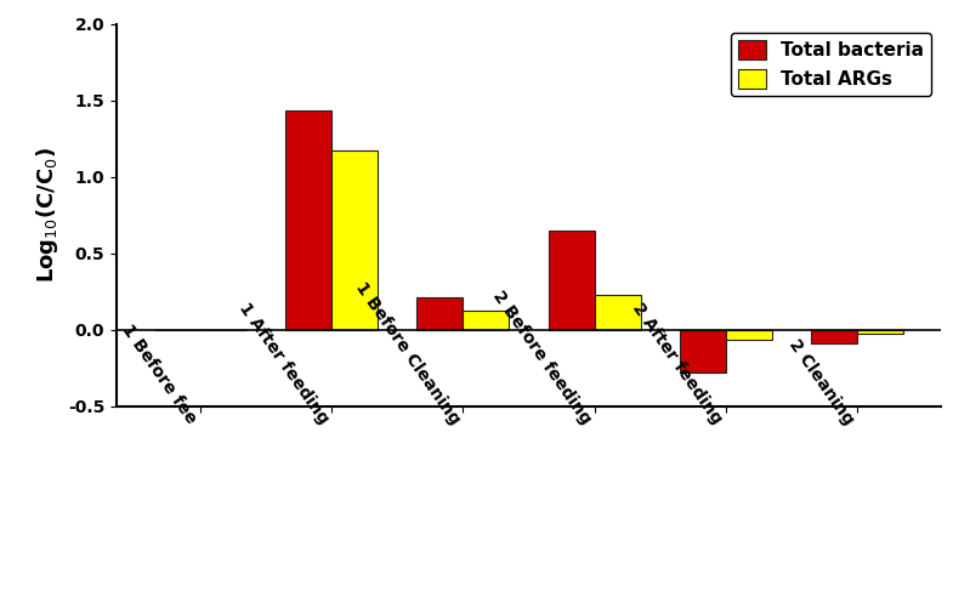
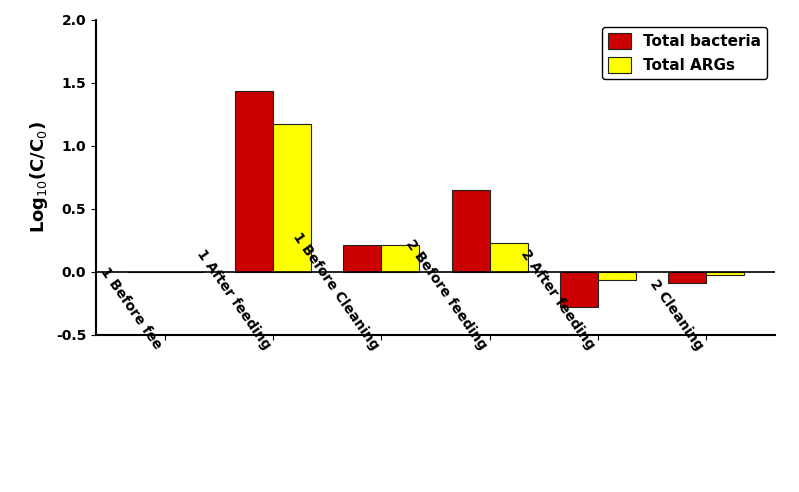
Total ARGs/1 Before Cleaning: 0.12 -> 0.21
